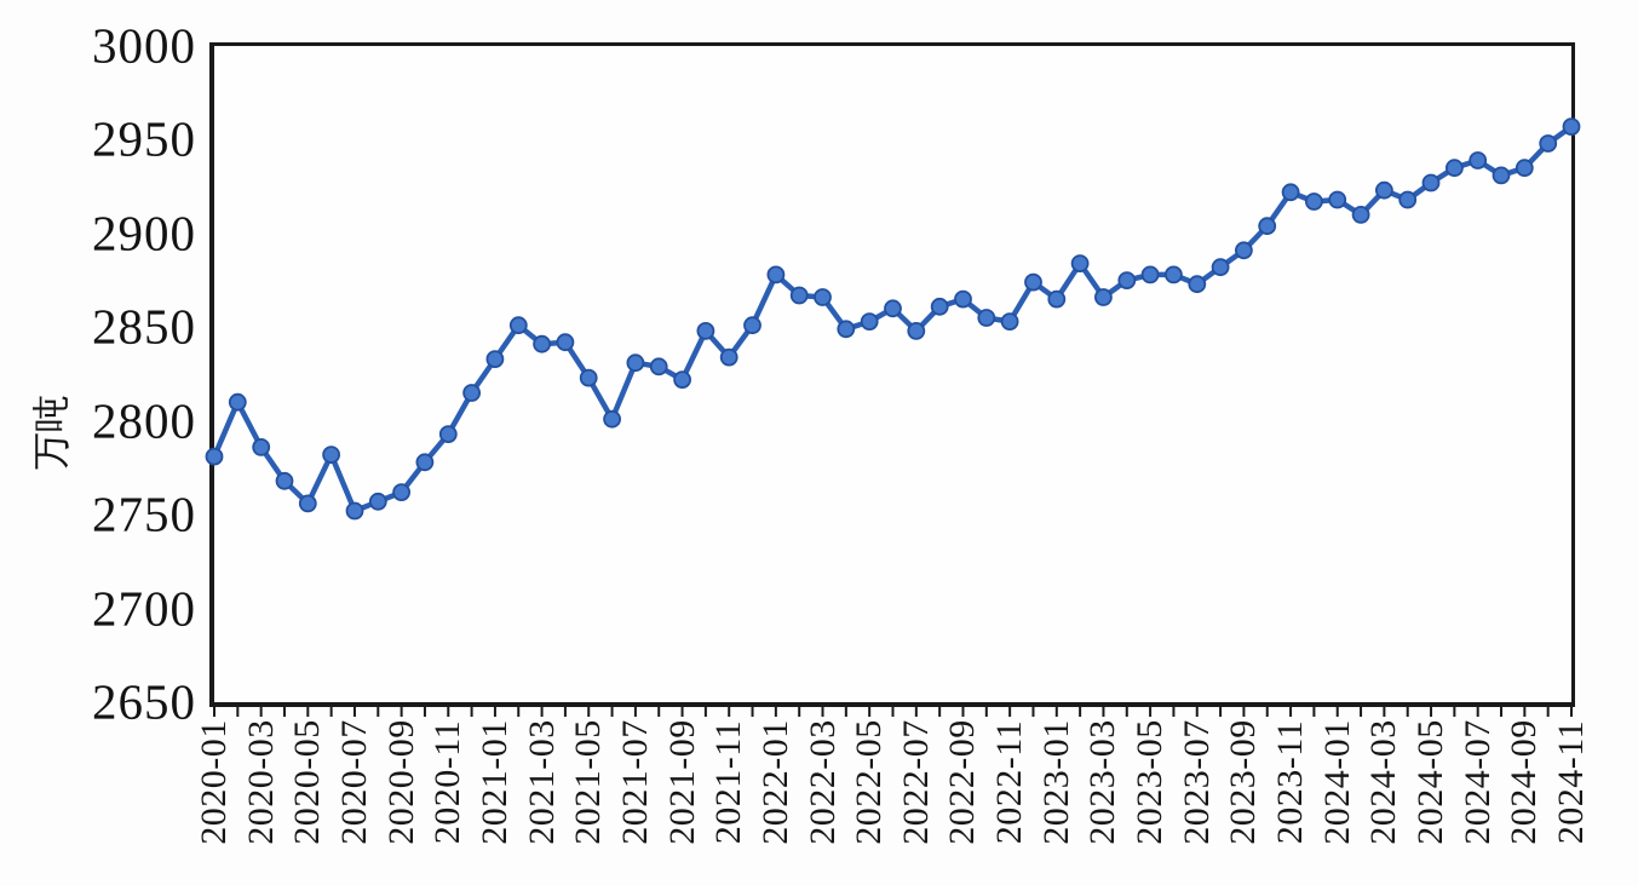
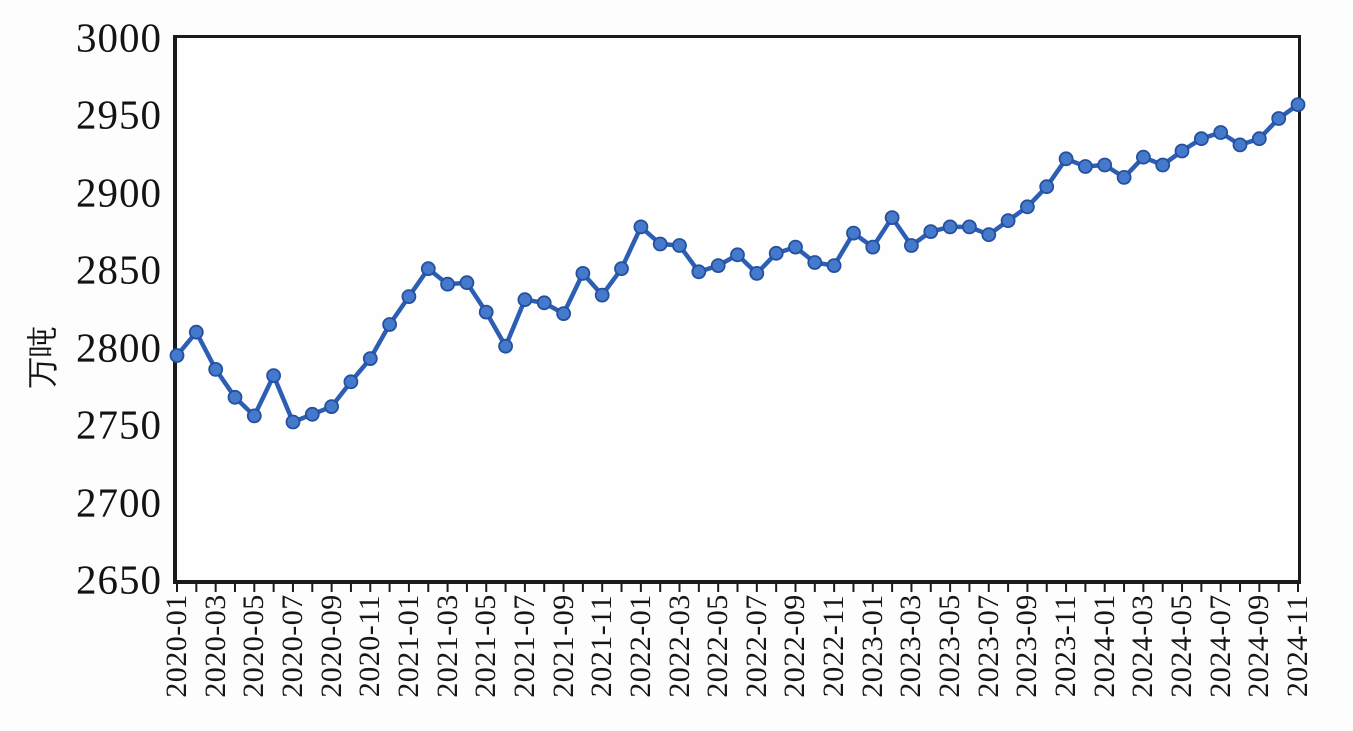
2020-01: 2781 -> 2795
